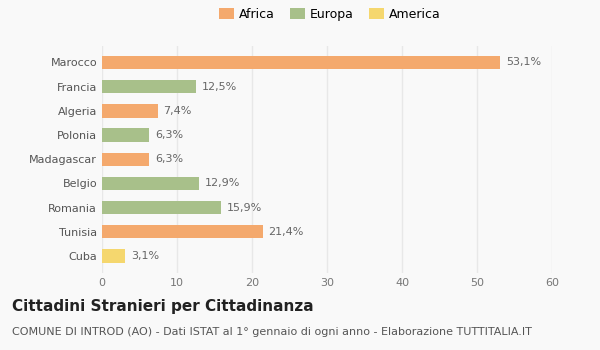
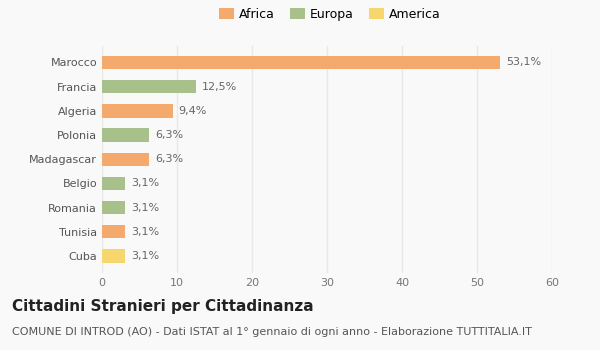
Algeria: 7,4% -> 9,4%
Belgio: 12,9% -> 3,1%
Romania: 15,9% -> 3,1%
Tunisia: 21,4% -> 3,1%
